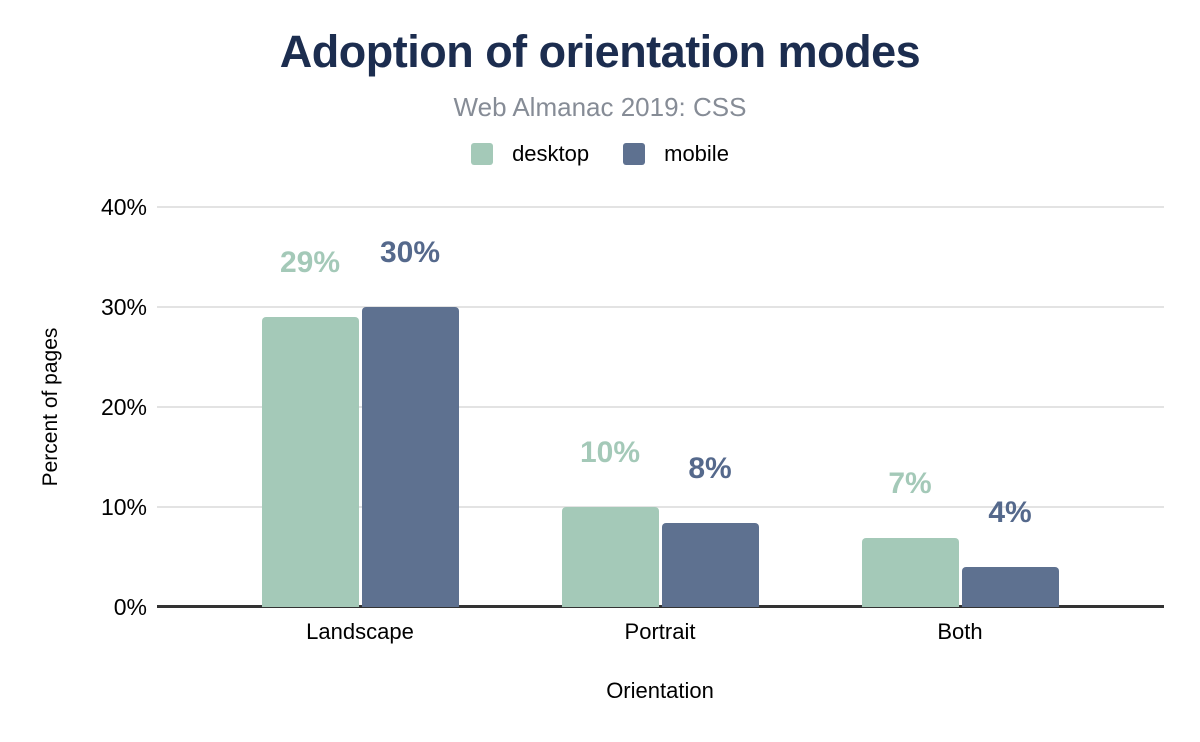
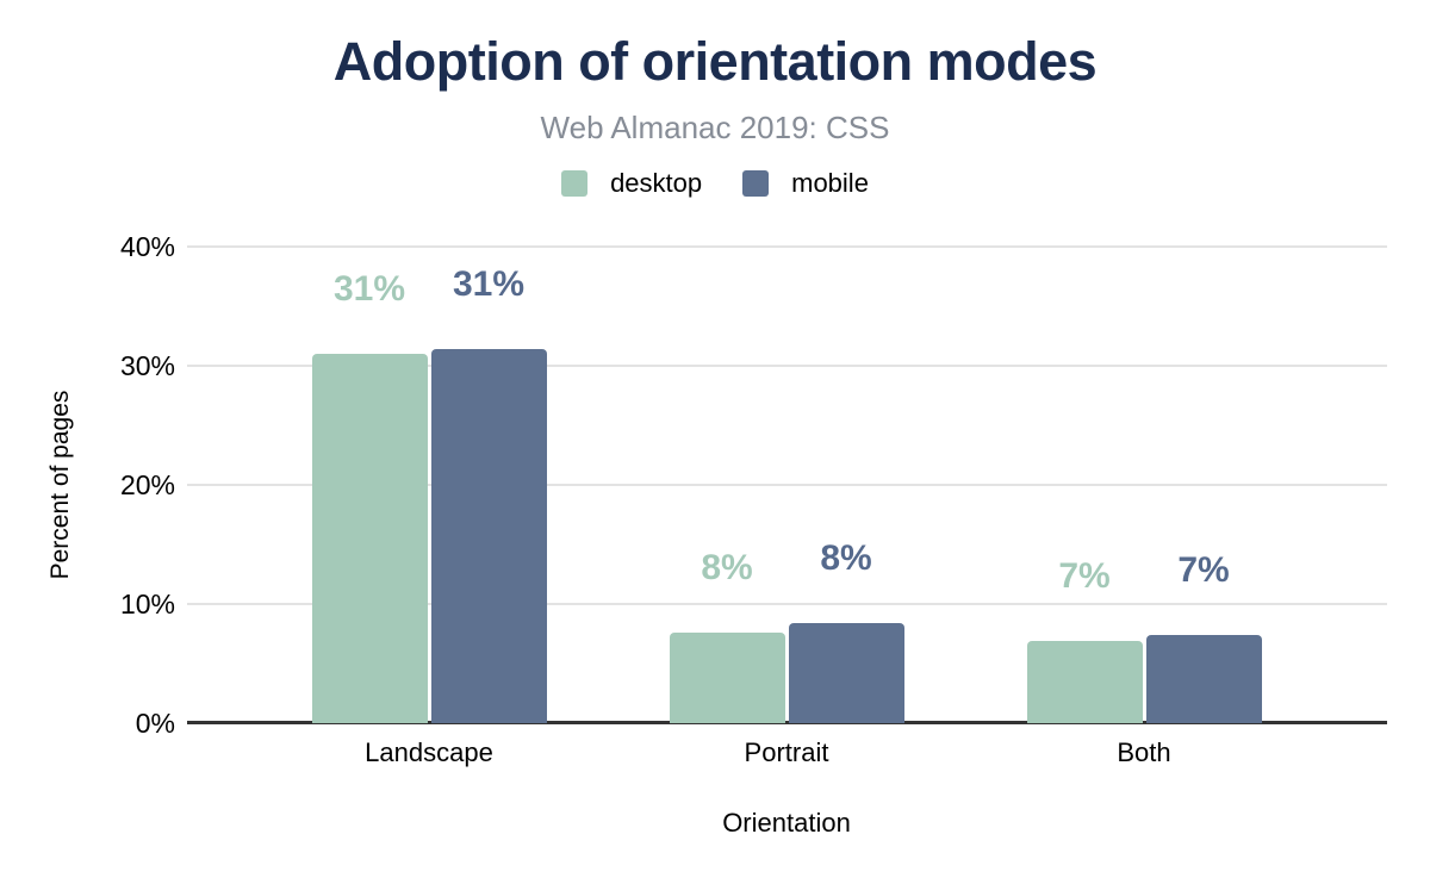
desktop/Landscape: 29% -> 31%
mobile/Landscape: 30% -> 31%
desktop/Portrait: 10% -> 8%
mobile/Both: 4% -> 7%
